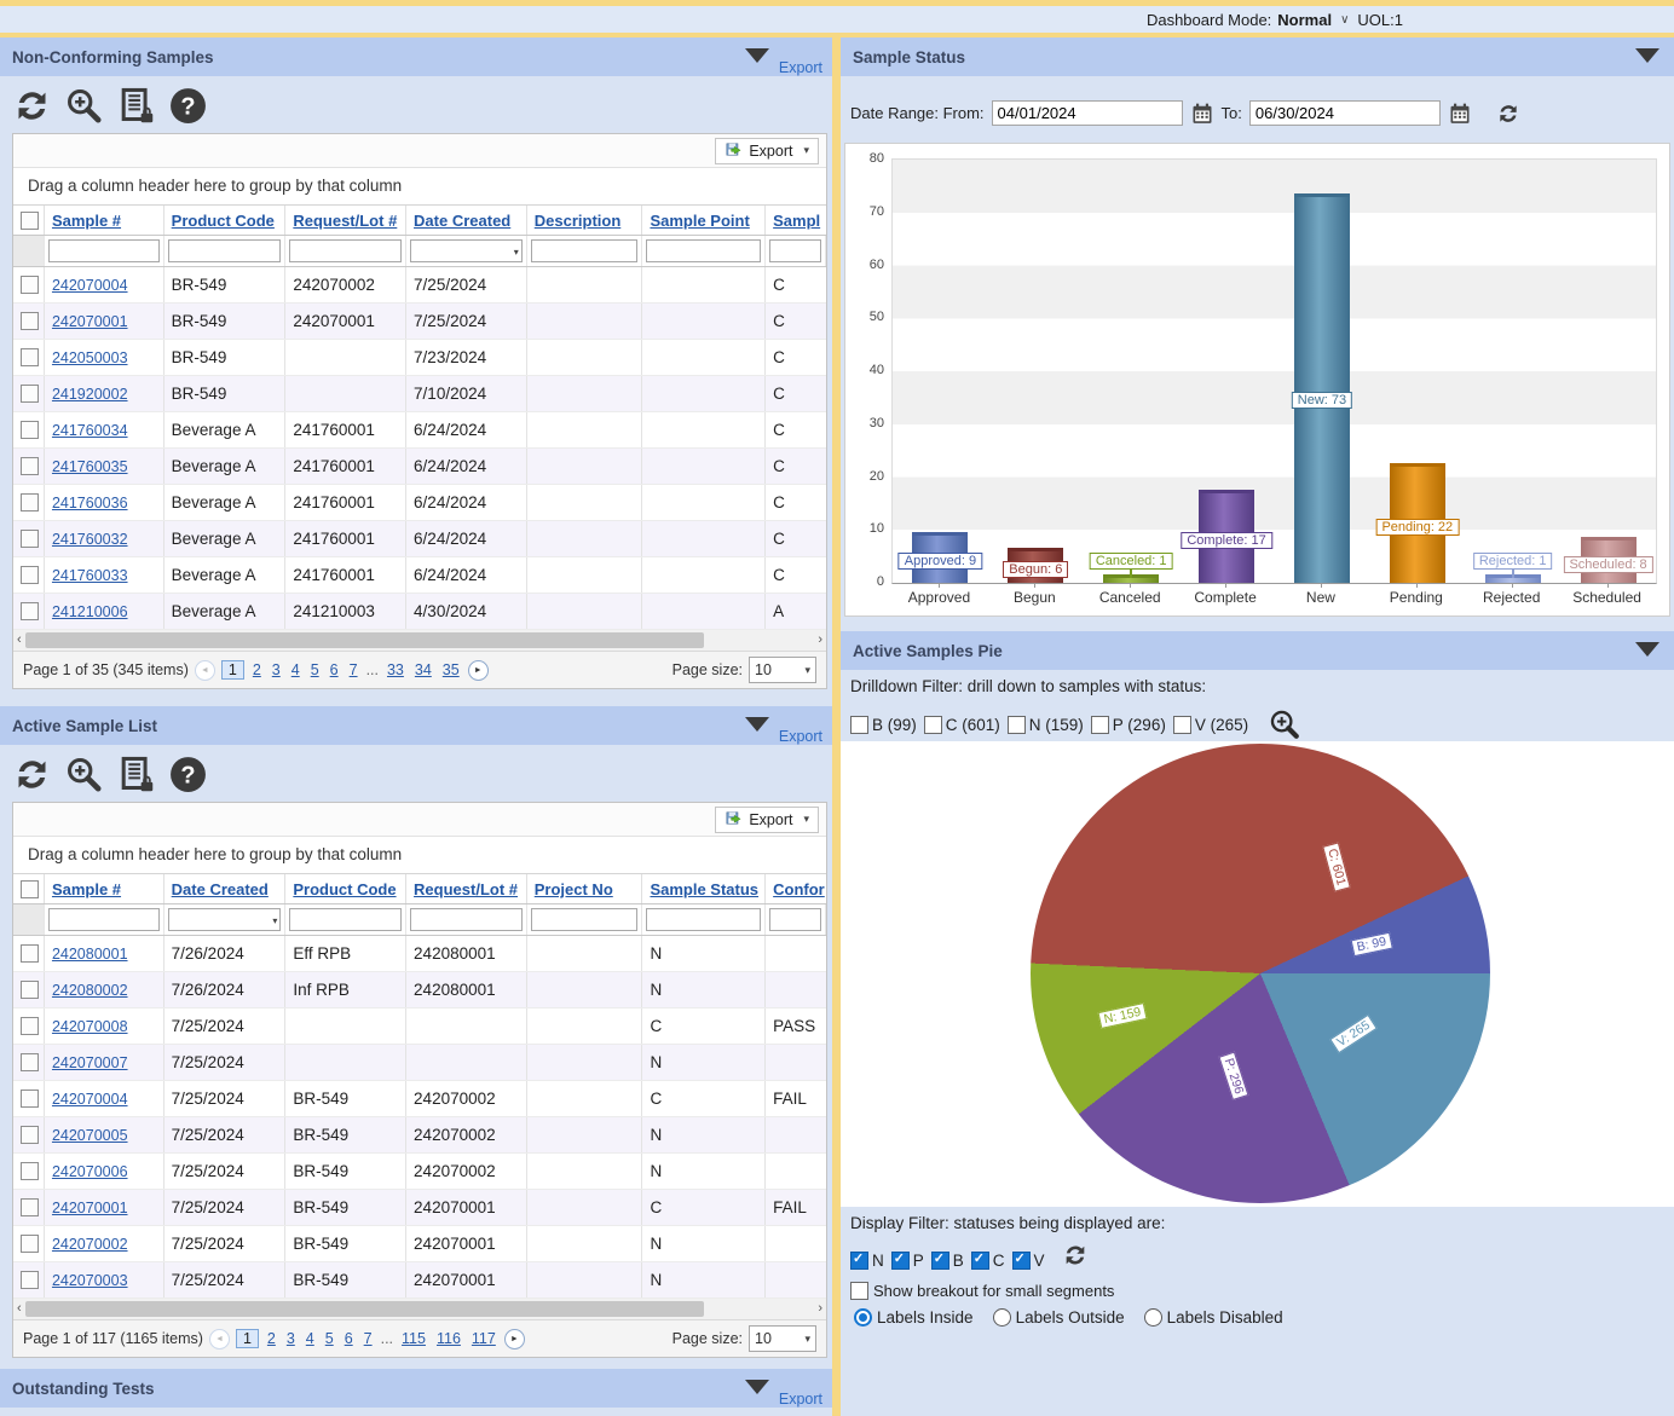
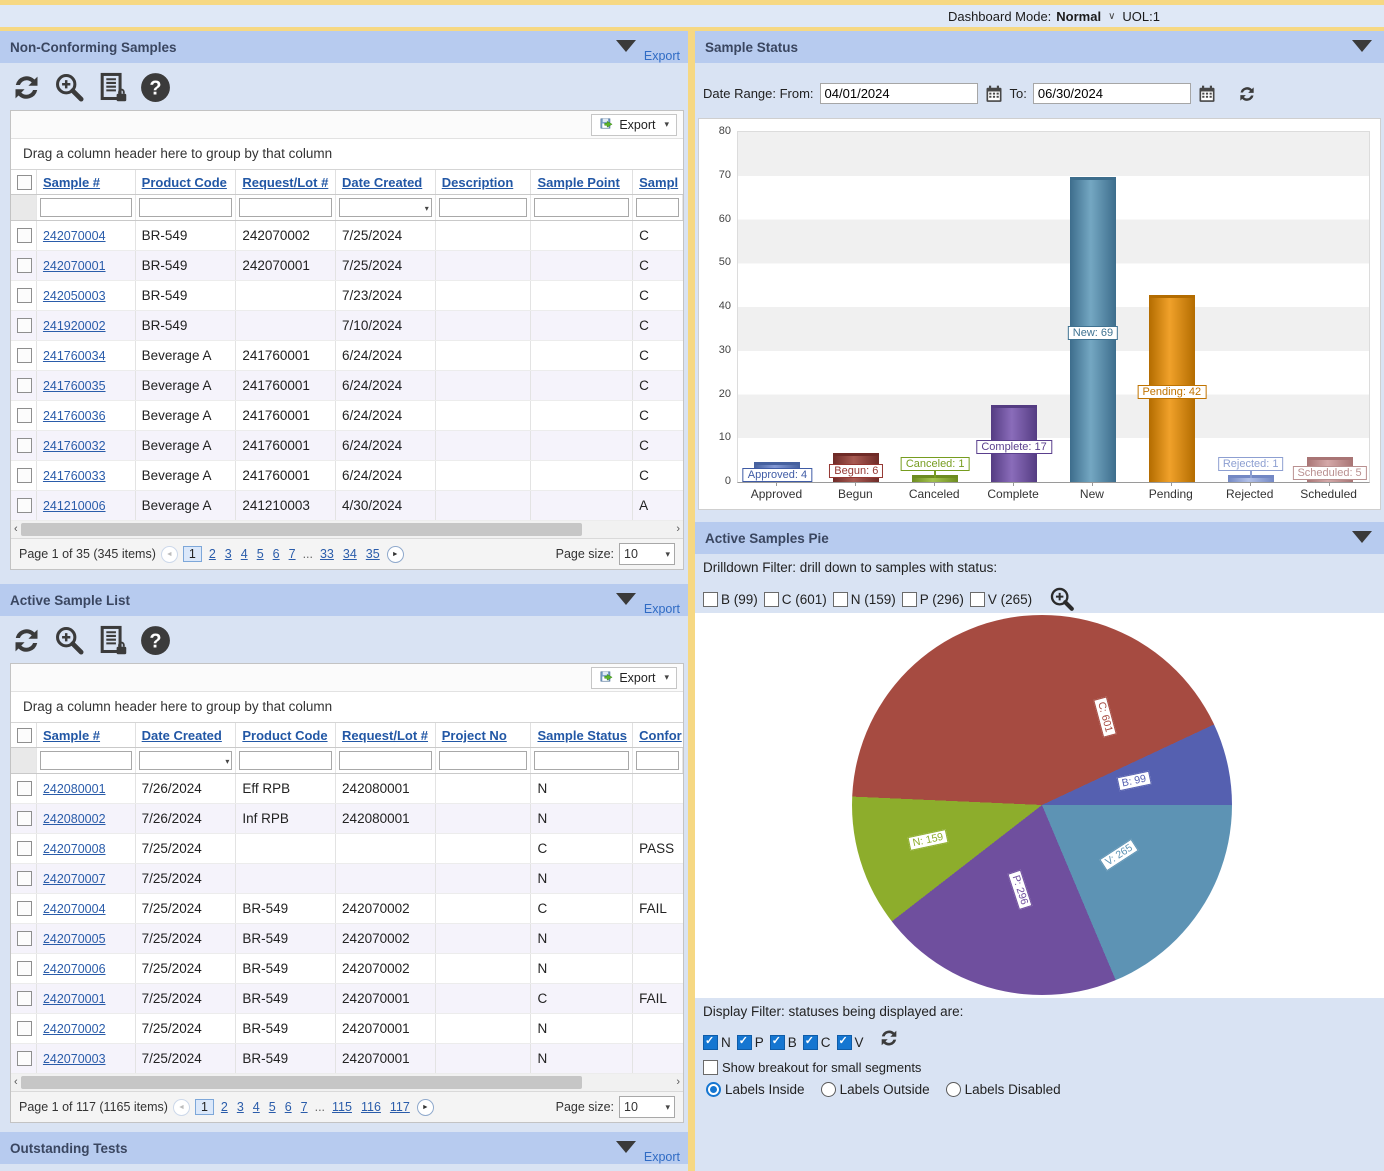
Sample Status/Approved: 9 -> 4
Sample Status/New: 73 -> 69
Sample Status/Pending: 22 -> 42
Sample Status/Scheduled: 8 -> 5
